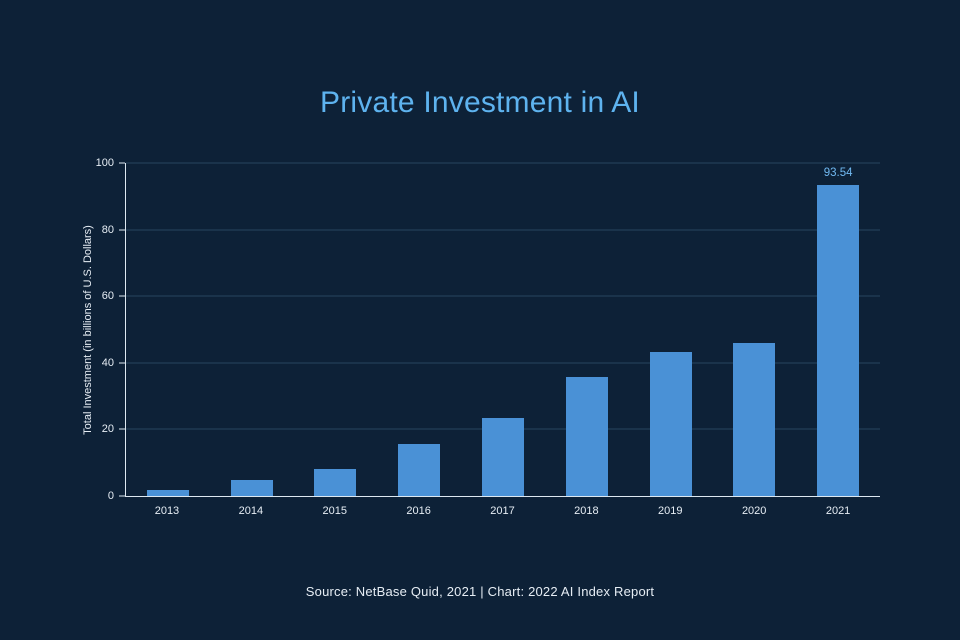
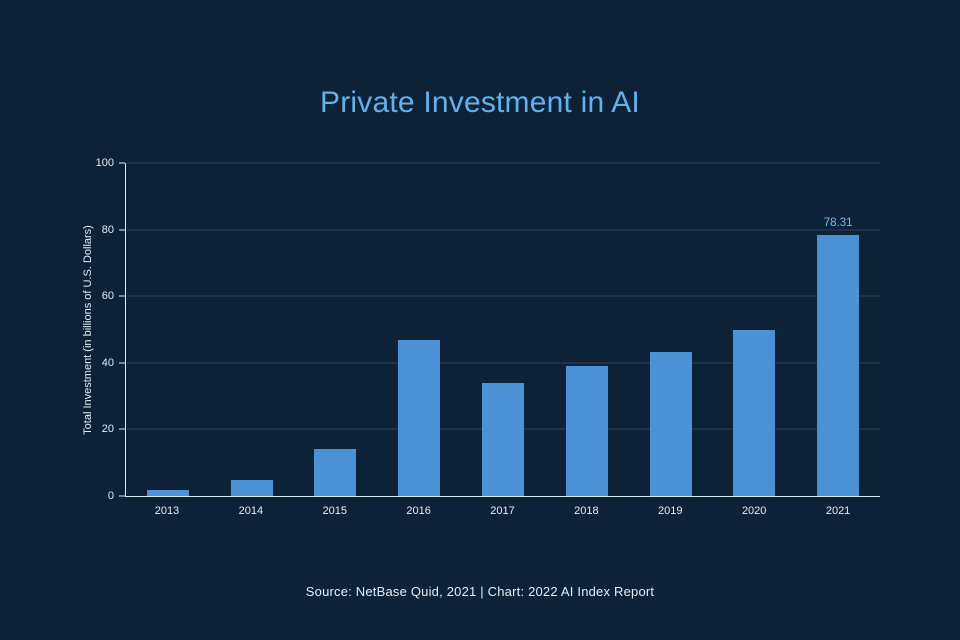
2015: 8 -> 14
2016: 16 -> 47
2017: 23 -> 34
2018: 36 -> 39
2020: 46 -> 50
2021: 93.54 -> 78.31
